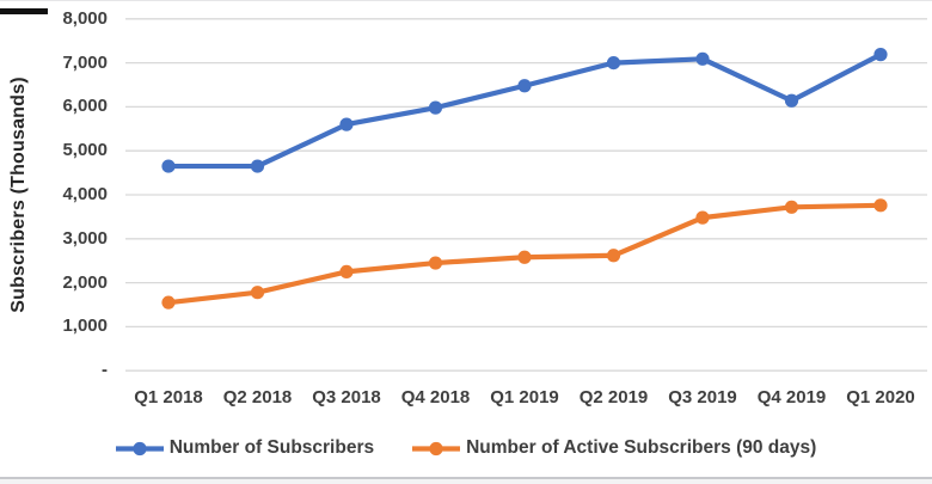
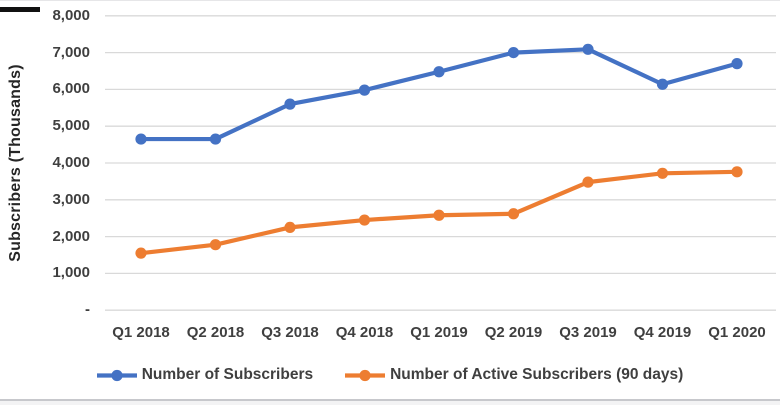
Number of Subscribers/Q1 2020: 7200 -> 6700
